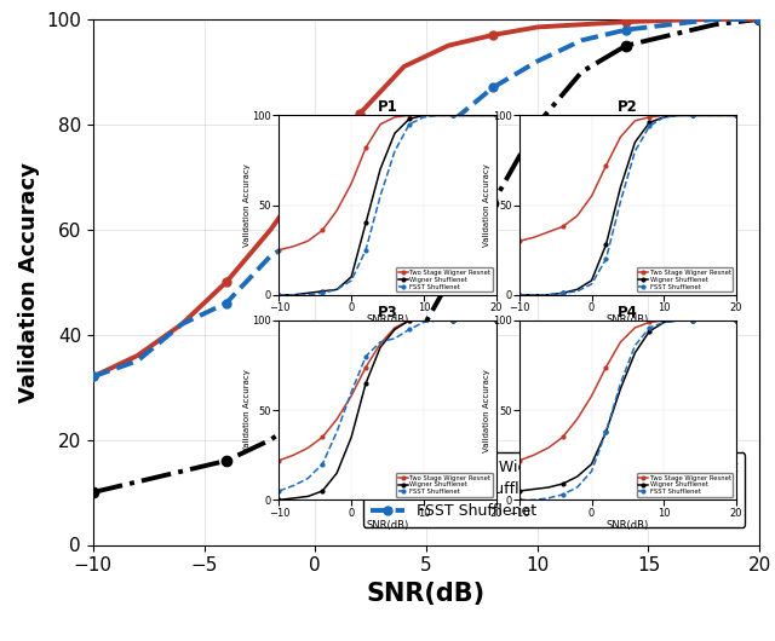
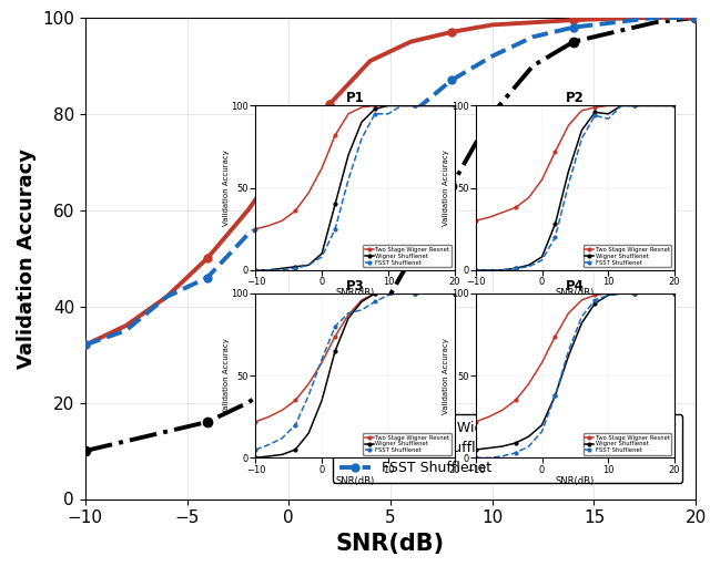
P1/FSST Shufflenet/10: 99 -> 95
P2/Wigner Shufflenet/10: 99 -> 95
P2/FSST Shufflenet/10: 99 -> 92
